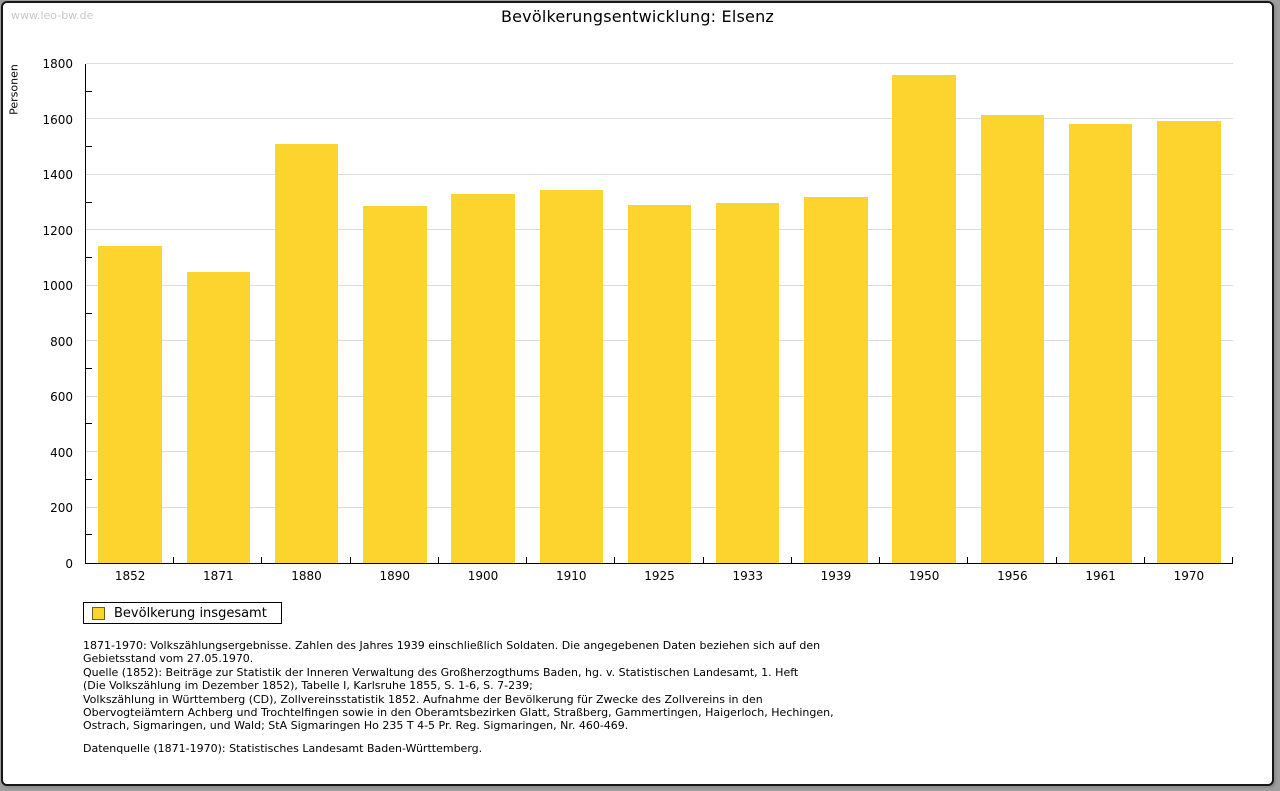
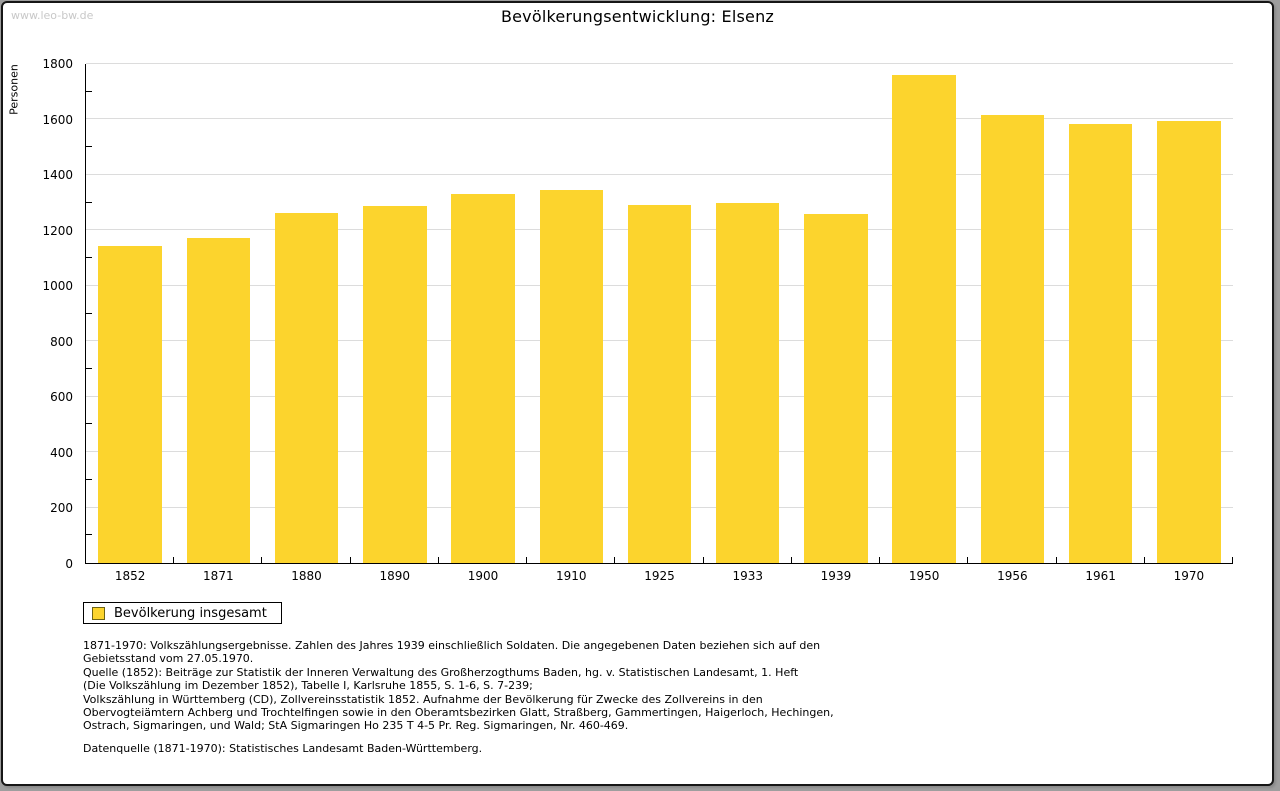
1871: 1050 -> 1170
1880: 1510 -> 1260
1939: 1320 -> 1260
